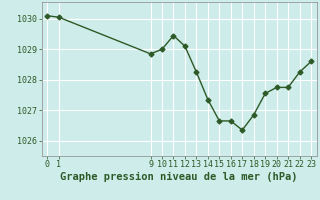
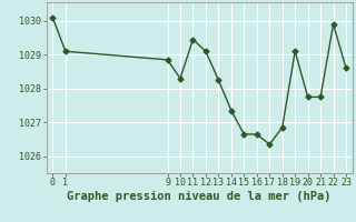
1: 1030.05 -> 1029.10
10: 1029.00 -> 1028.30
19: 1027.55 -> 1029.10
22: 1028.25 -> 1029.90
